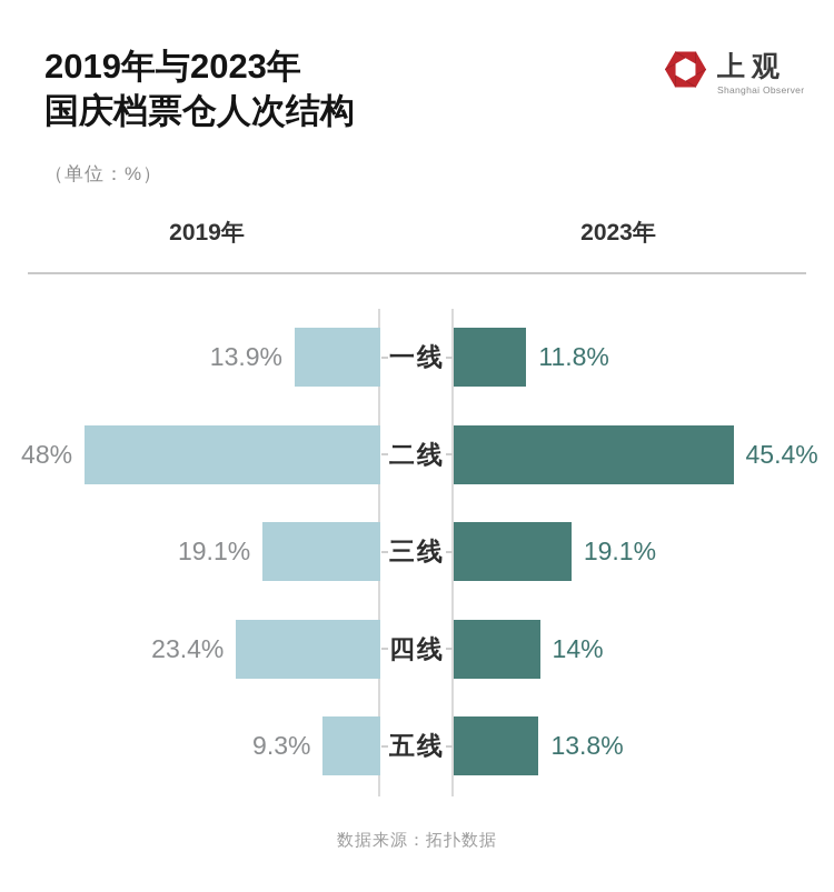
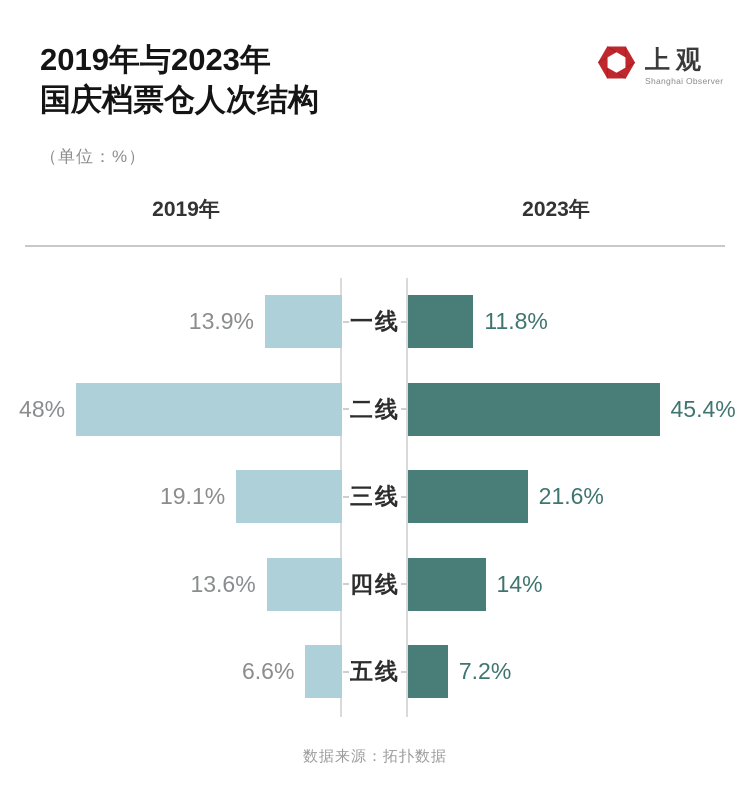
2023年/三线: 19.1% -> 21.6%
2019年/四线: 23.4% -> 13.6%
2019年/五线: 9.3% -> 6.6%
2023年/五线: 13.8% -> 7.2%
